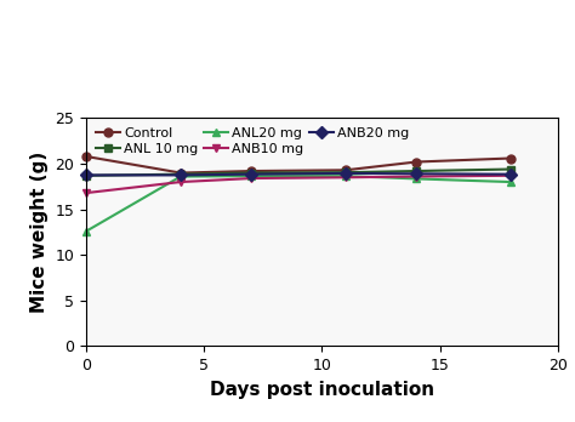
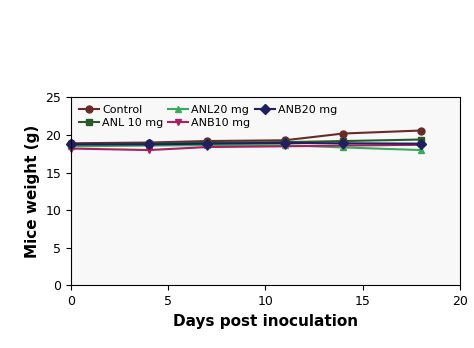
Control/0: 20.8 -> 18.9
ANL20 mg/0: 12.6 -> 18.5
ANB10 mg/0: 16.8 -> 18.2
